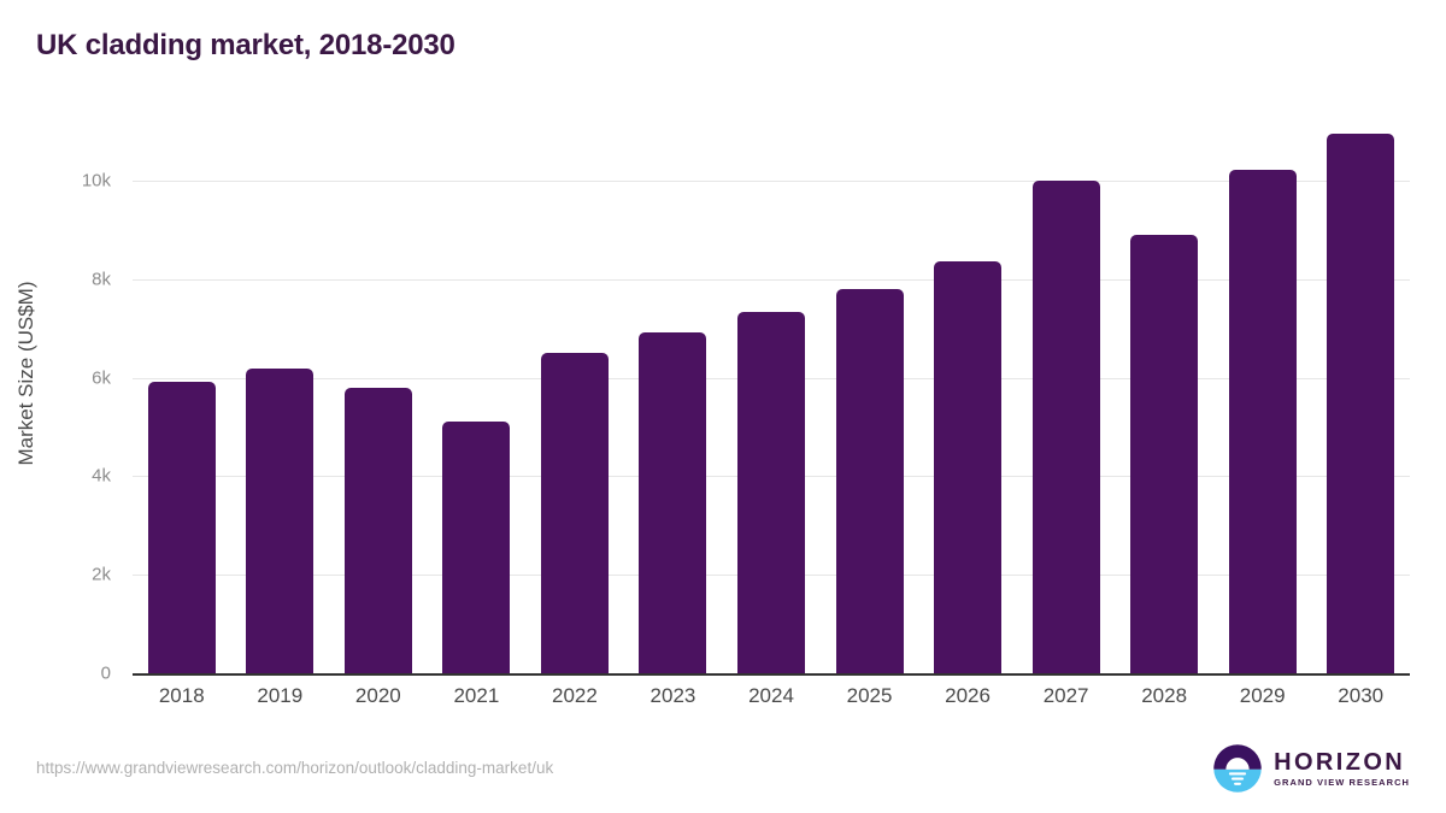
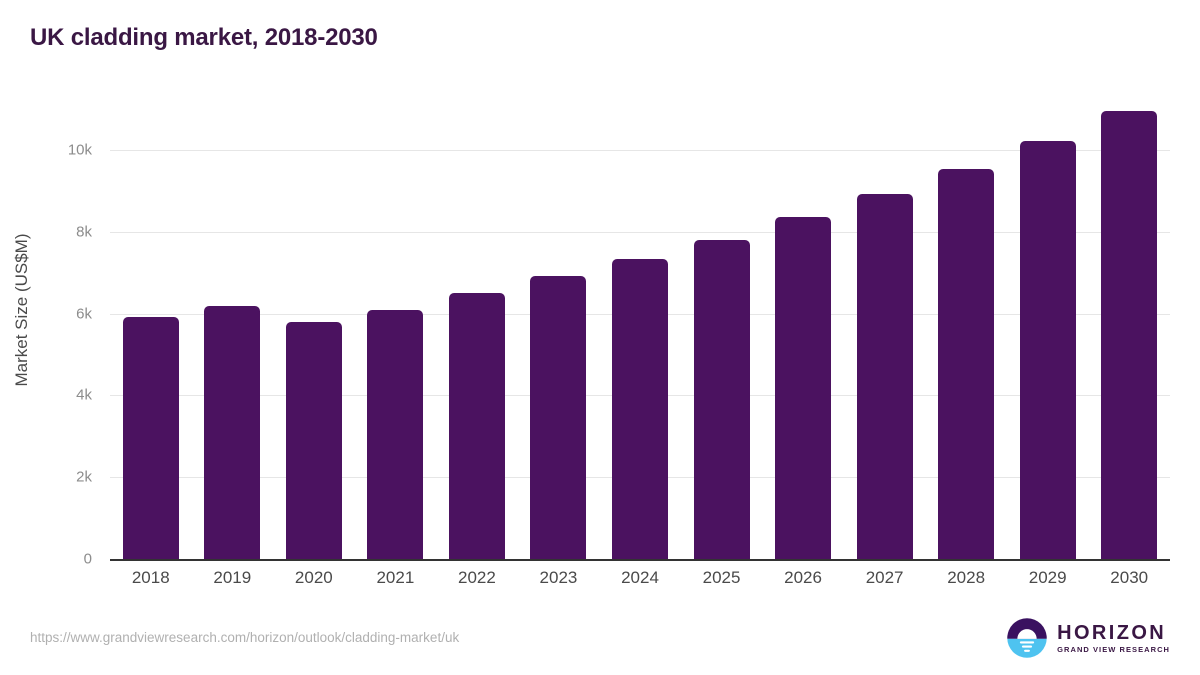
2021: 5.1k -> 6.1k
2027: 10.0k -> 8.9k
2028: 8.9k -> 9.5k
